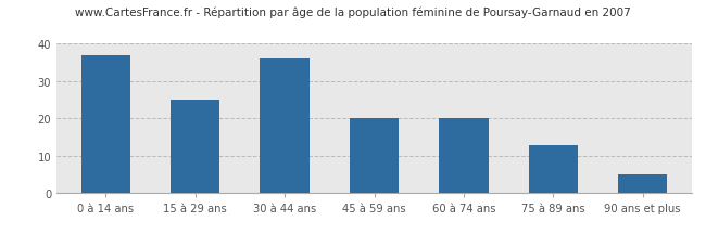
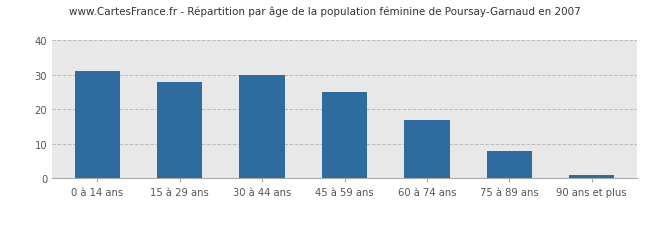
0 à 14 ans: 37 -> 31
15 à 29 ans: 25 -> 28
30 à 44 ans: 36 -> 30
45 à 59 ans: 20 -> 25
60 à 74 ans: 20 -> 17
75 à 89 ans: 13 -> 8
90 ans et plus: 5 -> 1
